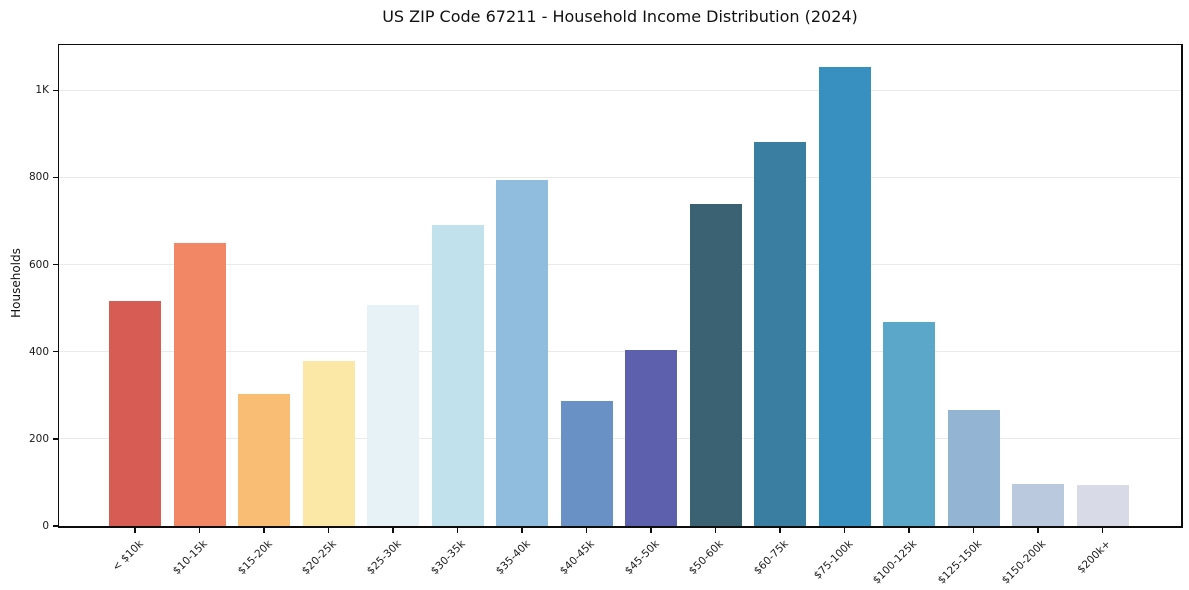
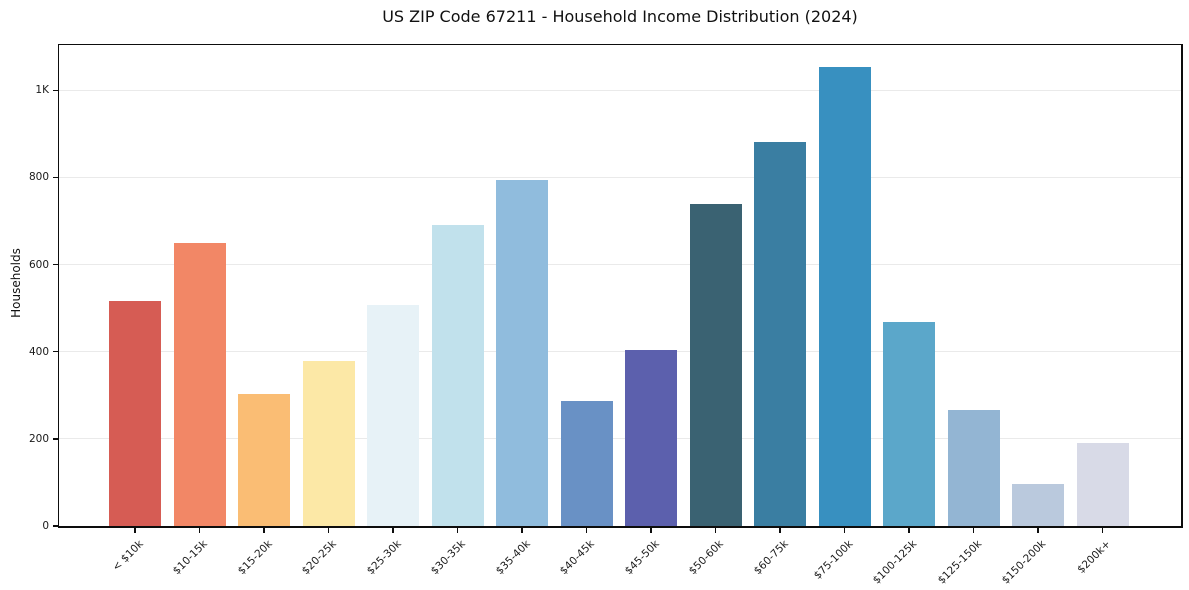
$200k+: 100 -> 190
